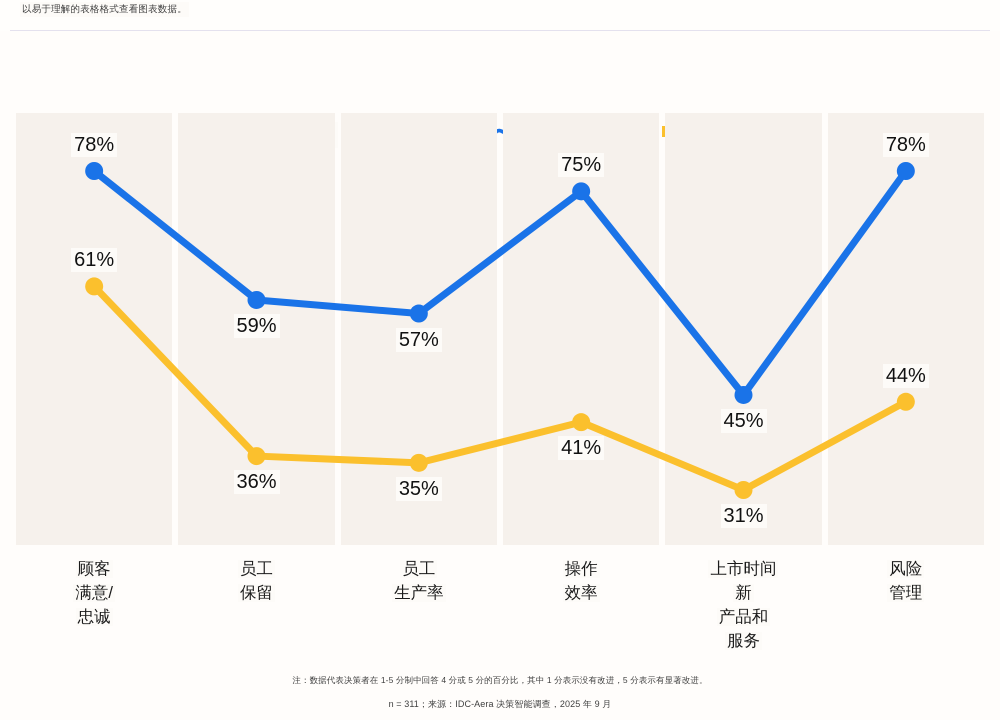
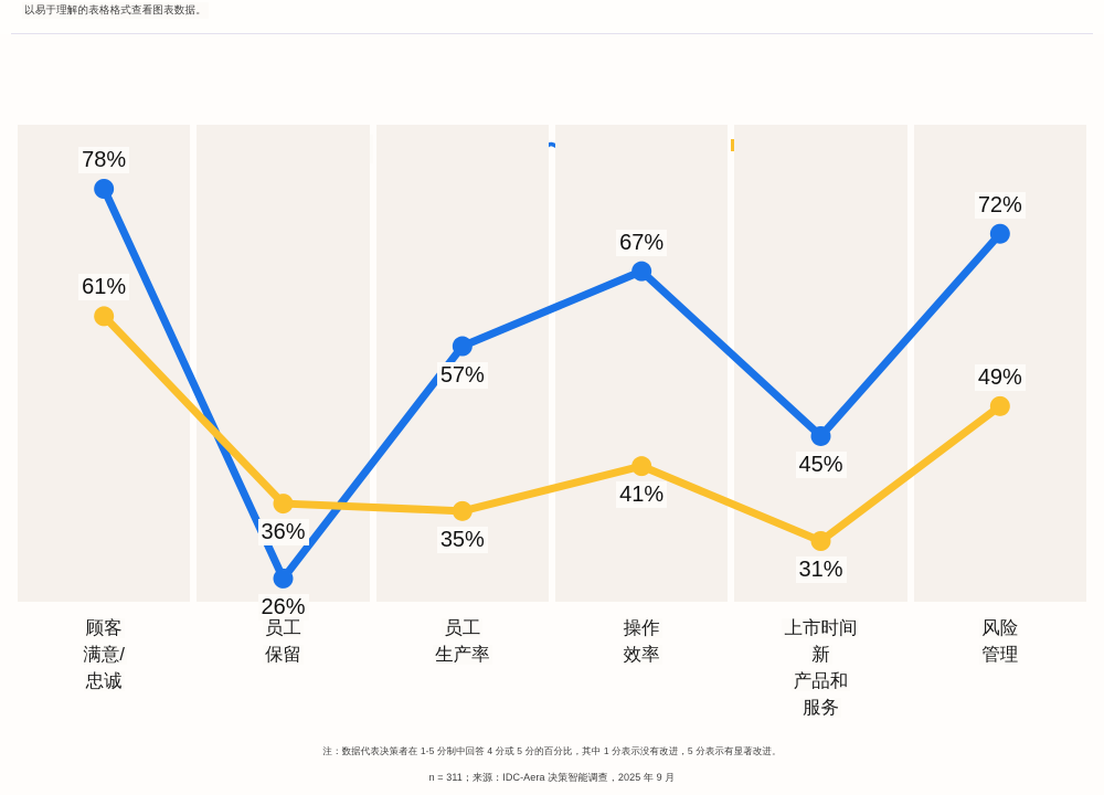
领导人/员工 保留: 59% -> 26%
领导人/操作 效率: 75% -> 67%
领导人/风险 管理: 78% -> 72%
关注者/风险 管理: 44% -> 49%
